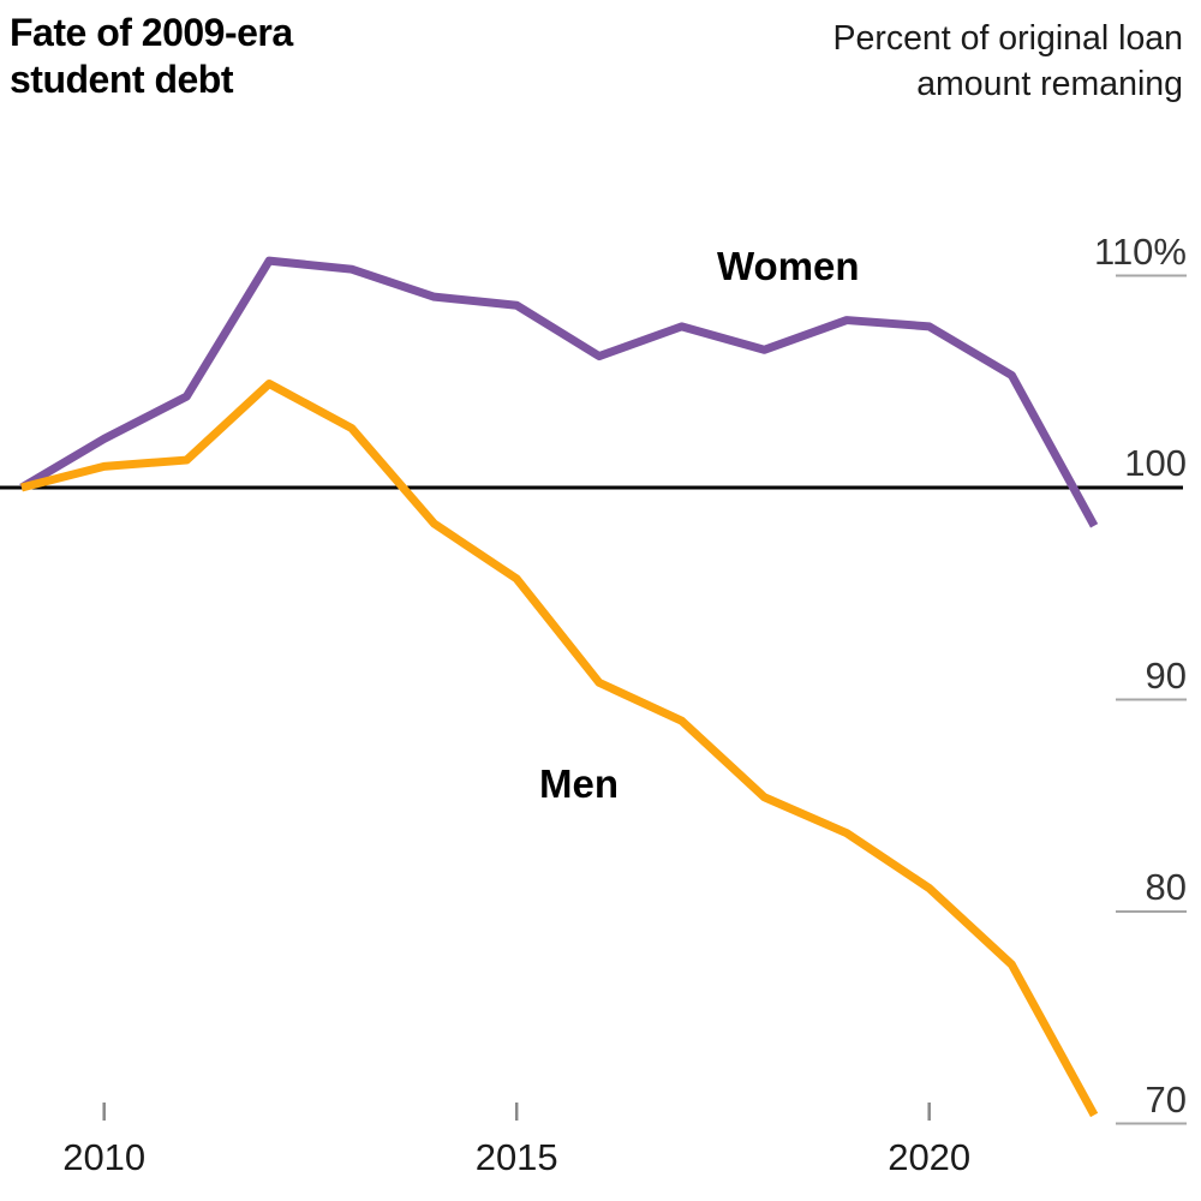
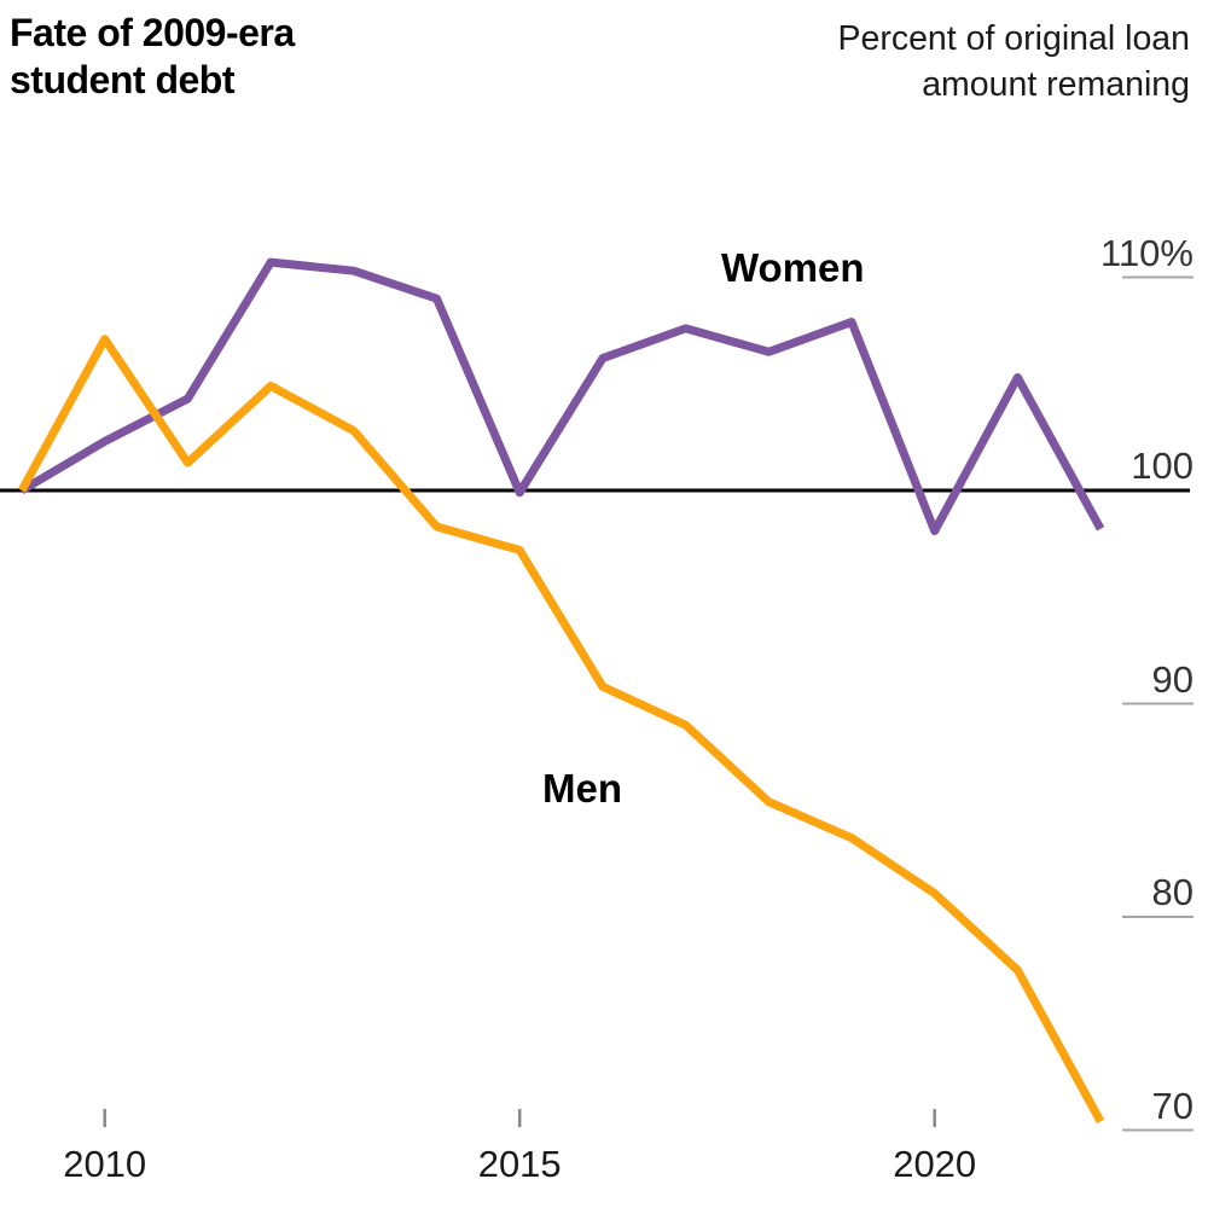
Men/2010: 101.0% -> 107.1%
Women/2015: 108.6% -> 99.9%
Men/2015: 95.7% -> 97.2%
Women/2020: 107.6% -> 98.1%
